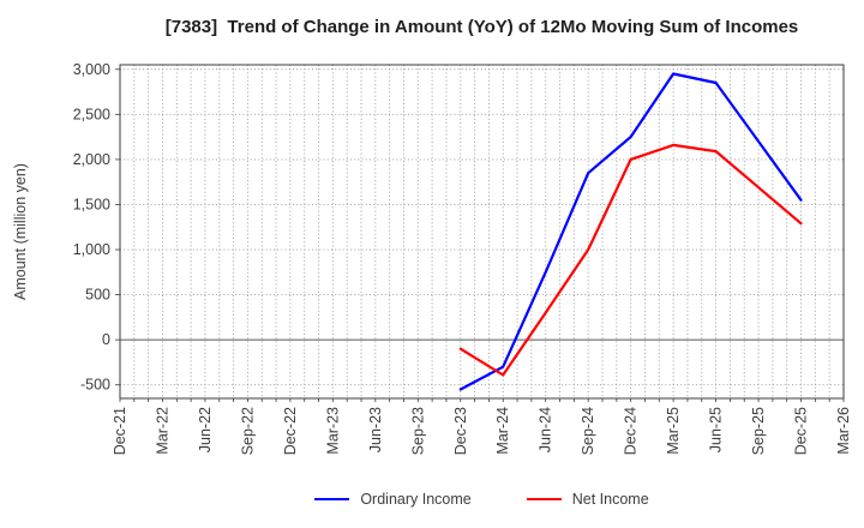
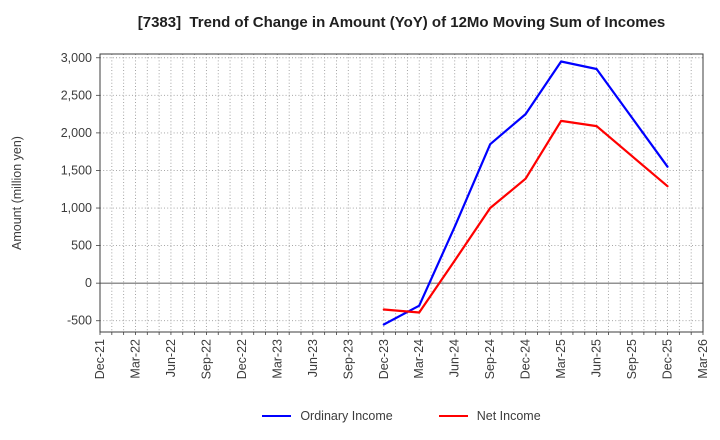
Net Income/Dec-23: -100 -> -400
Net Income/Dec-24: 2000 -> 1400
